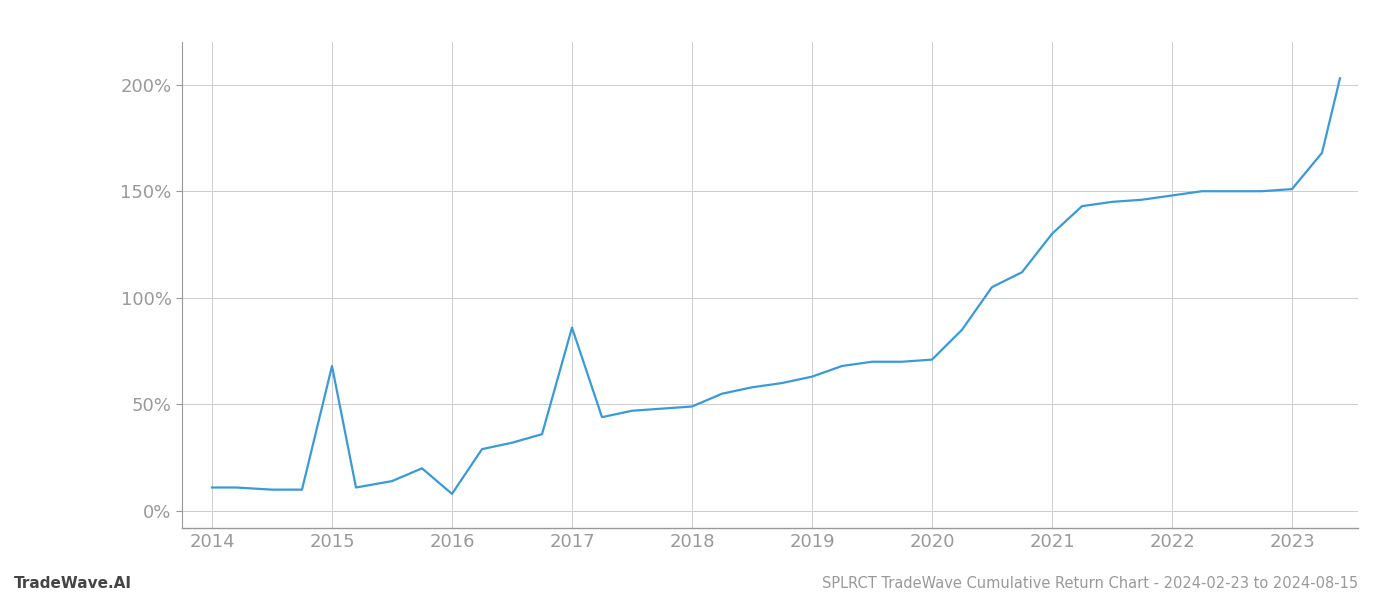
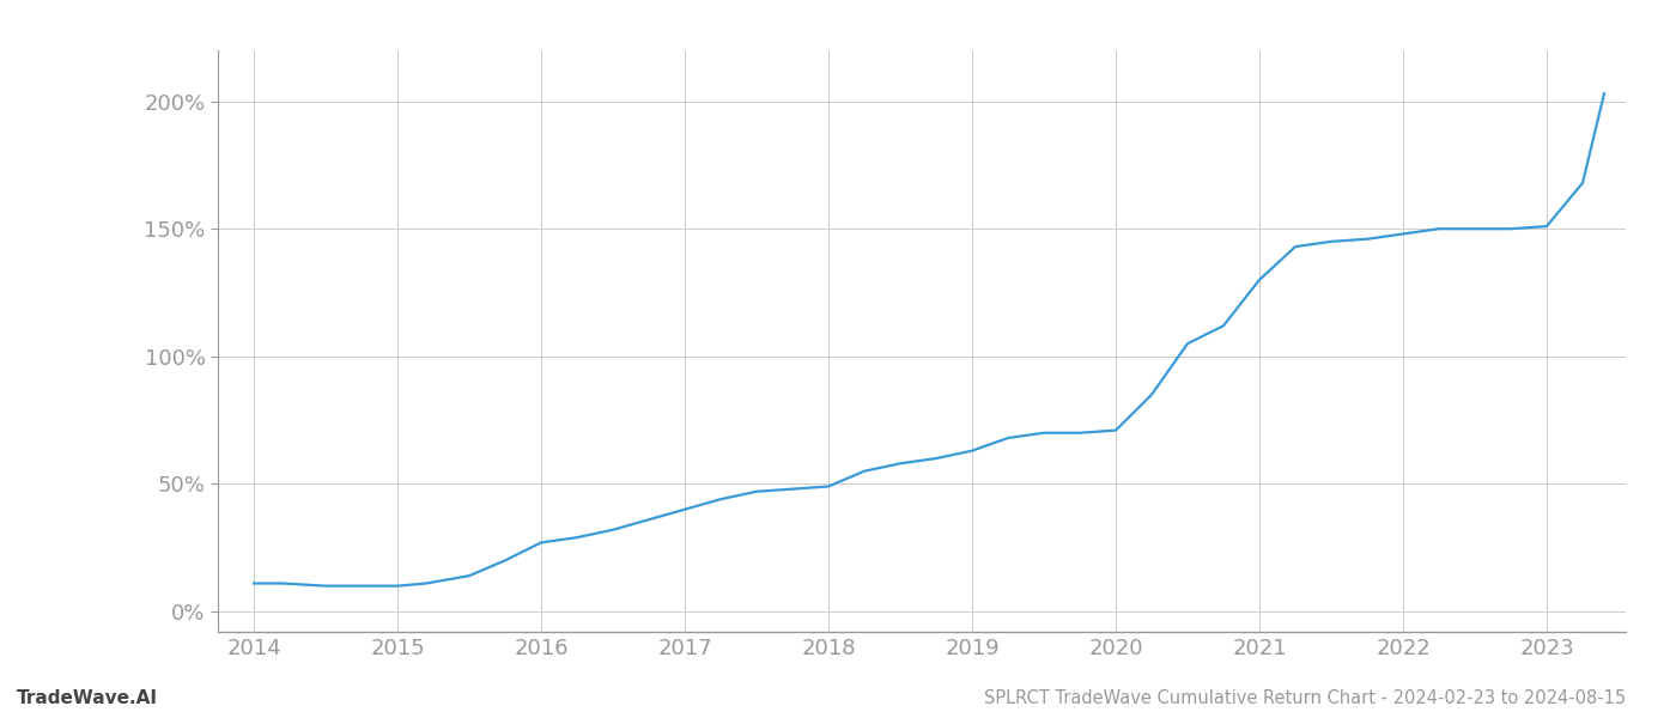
2015: 68% -> 10%
2016: 8% -> 27%
2017: 86% -> 40%
